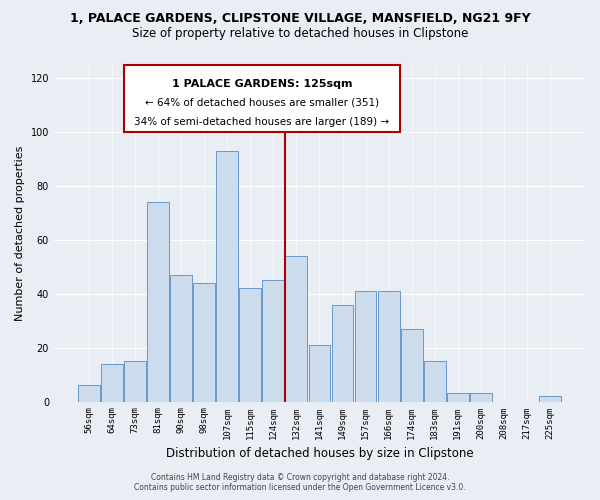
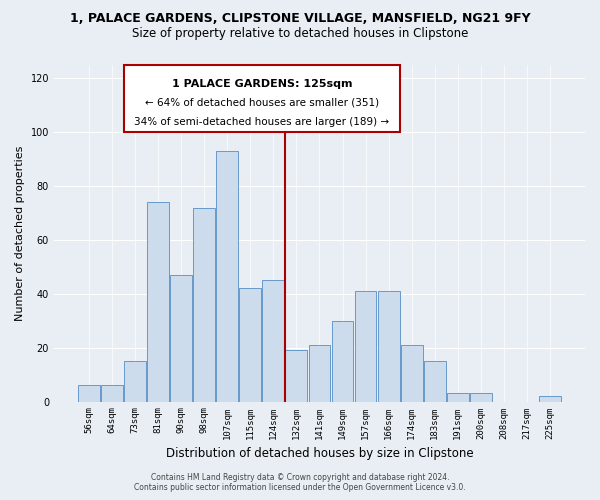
64sqm: 14 -> 6
98sqm: 44 -> 72
132sqm: 54 -> 19
149sqm: 36 -> 30
174sqm: 27 -> 21
